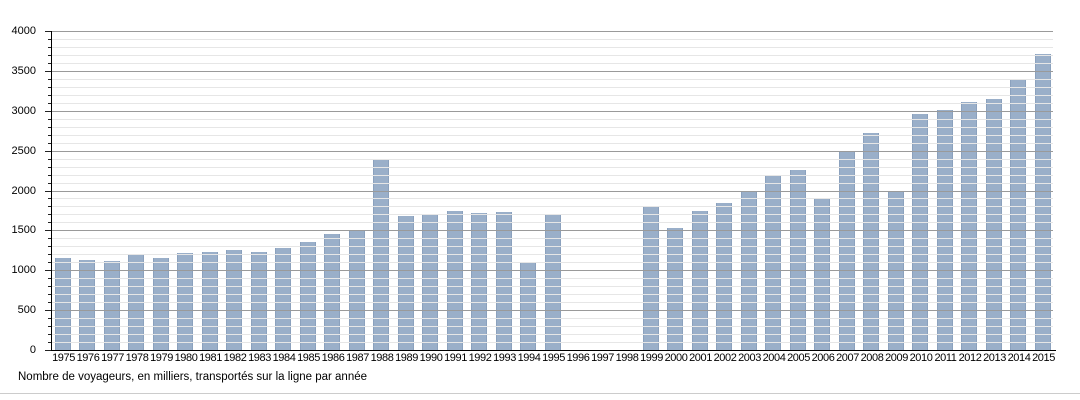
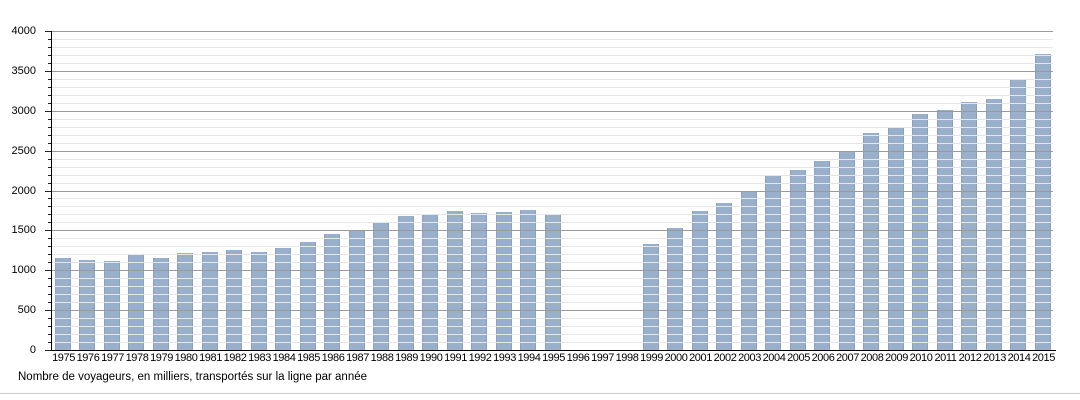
1988: 2400 -> 1600
1994: 1100 -> 1800
1999: 1800 -> 1300
2006: 1900 -> 2400
2009: 2000 -> 2800
